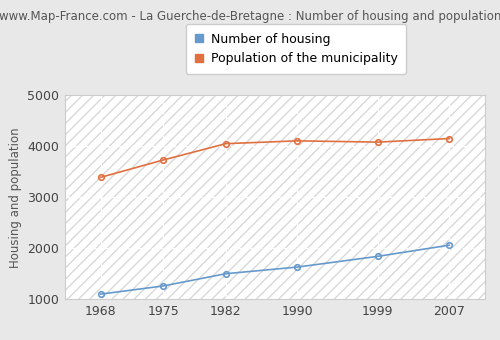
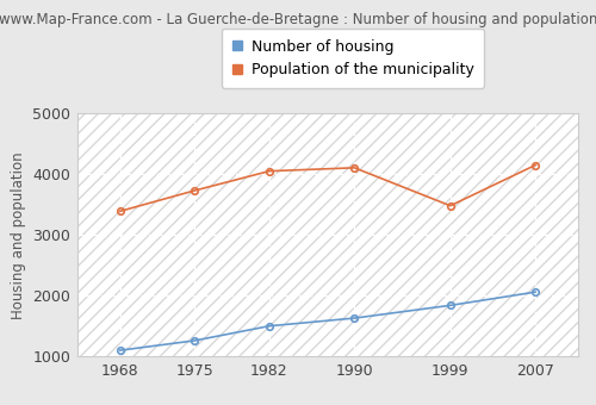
Population of the municipality/1999: 4080 -> 3480
